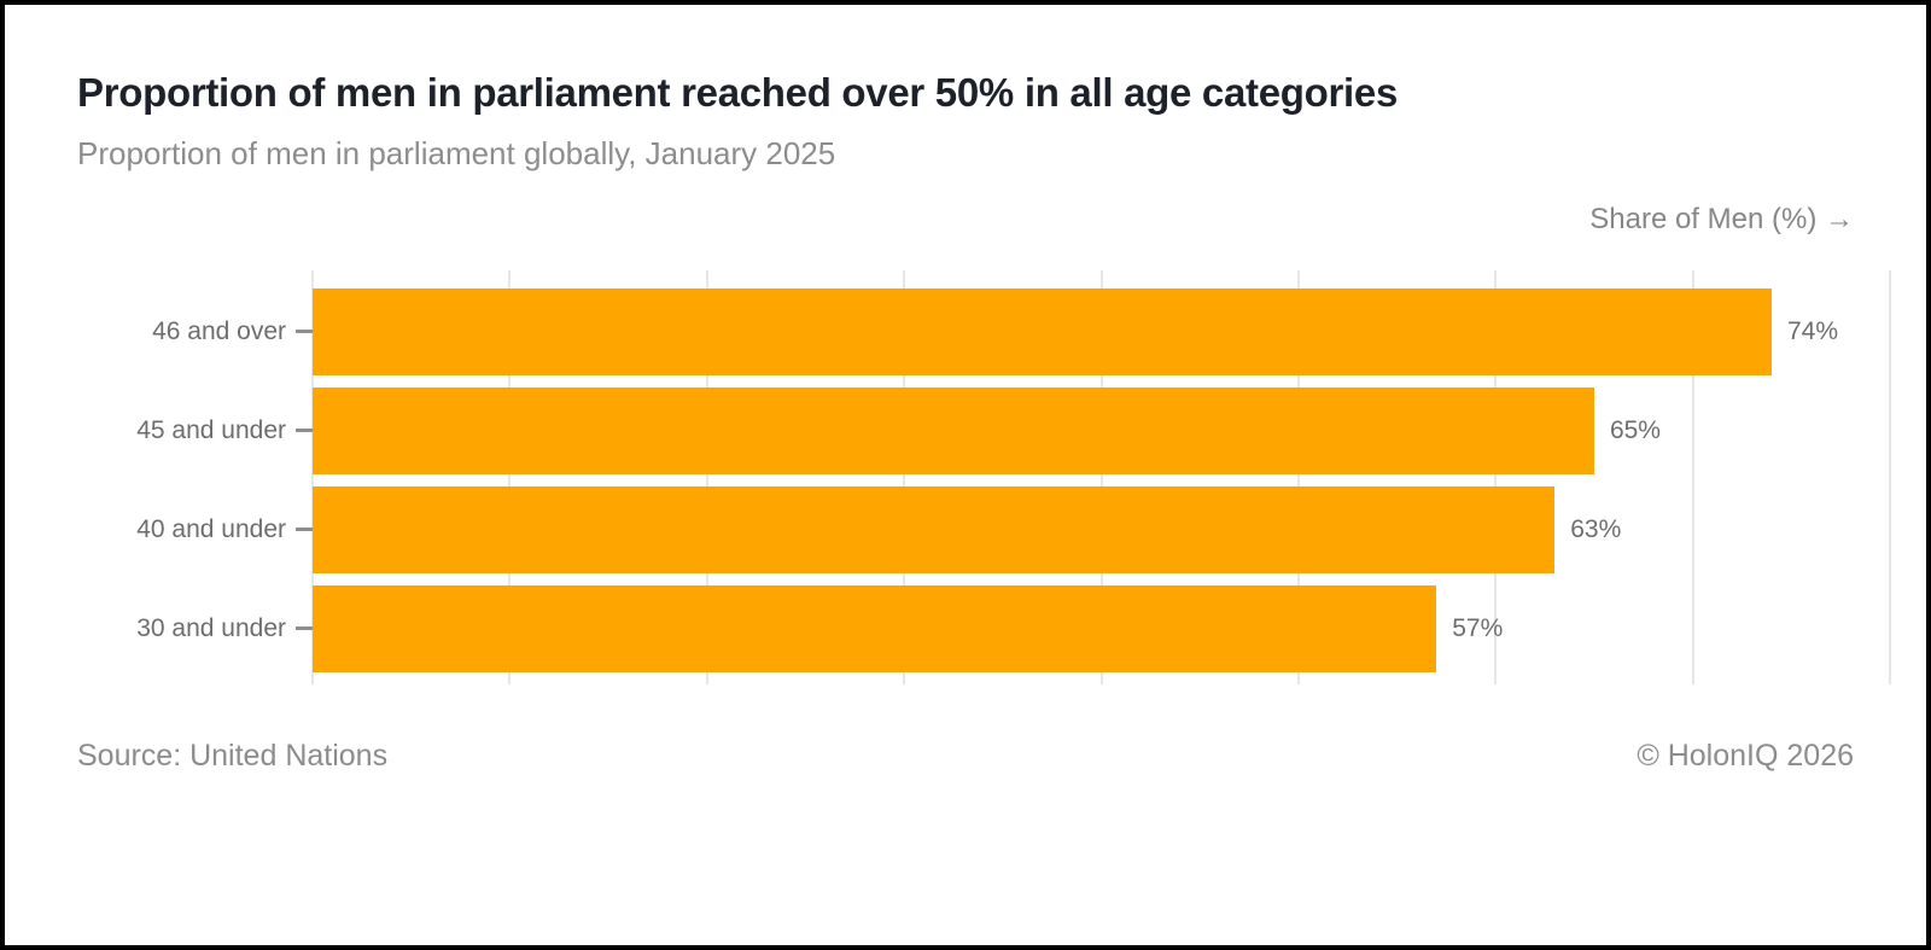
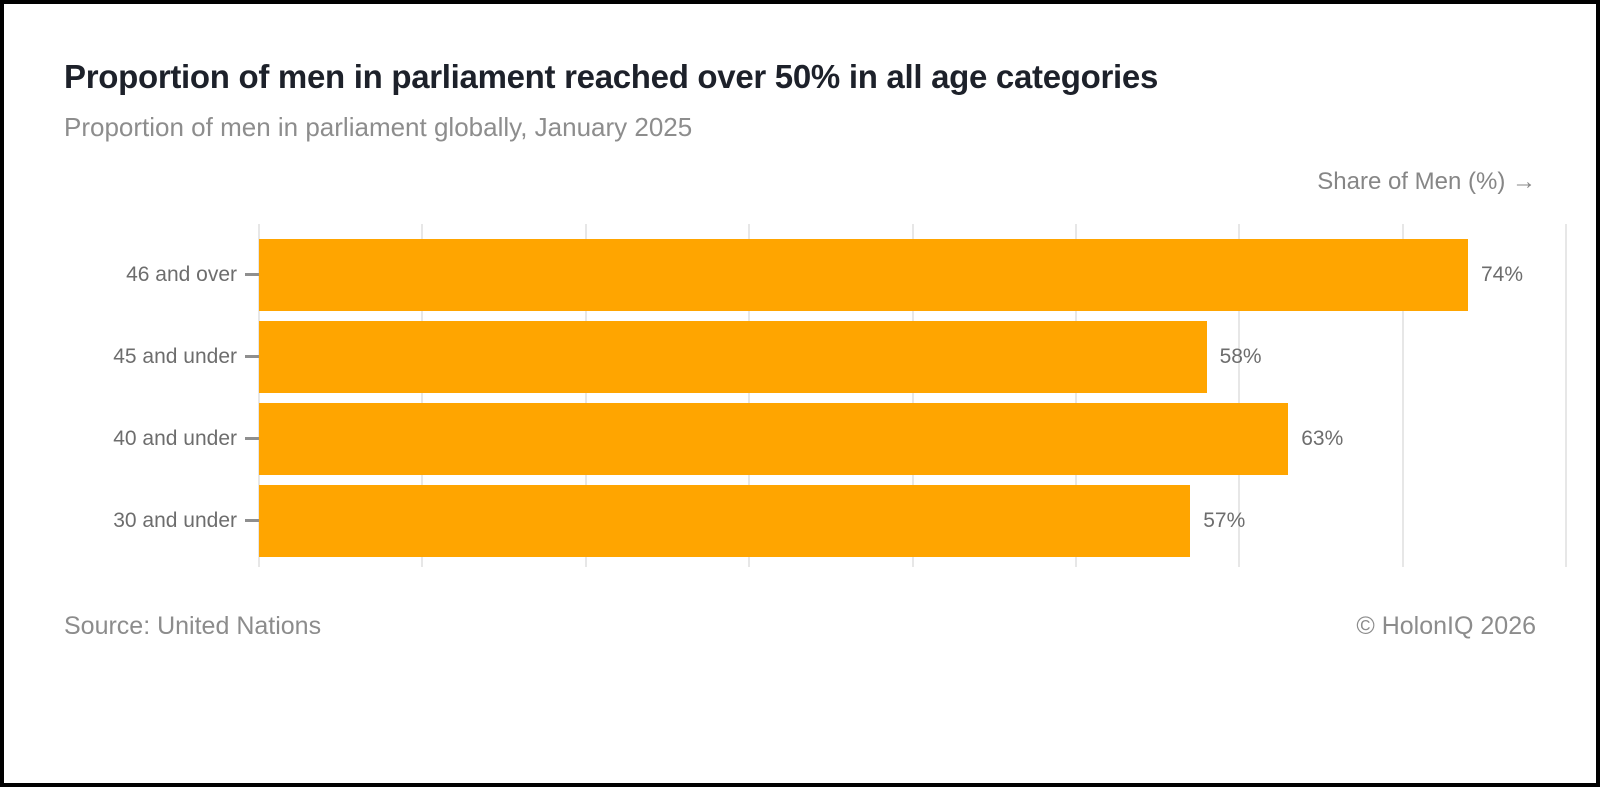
45 and under: 65% -> 58%
